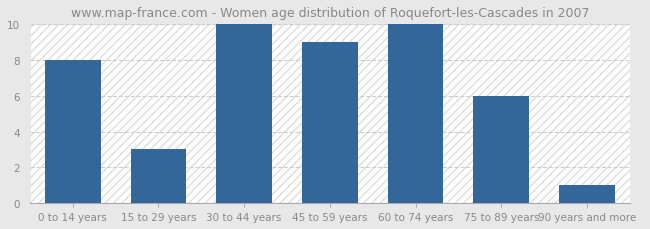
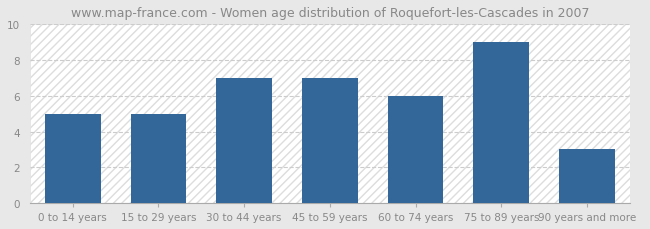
0 to 14 years: 8 -> 5
15 to 29 years: 3 -> 5
30 to 44 years: 10 -> 7
45 to 59 years: 9 -> 7
60 to 74 years: 10 -> 6
75 to 89 years: 6 -> 9
90 years and more: 1 -> 3
